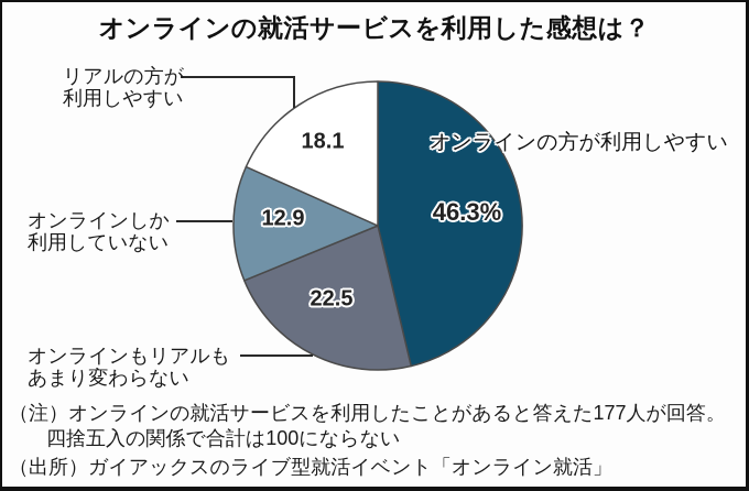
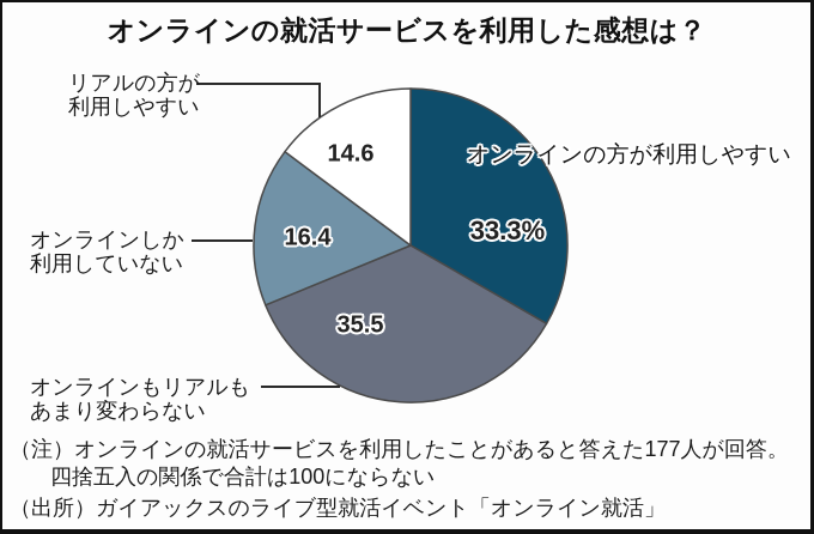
オンラインの方が利用しやすい: 46.3% -> 33.3%
オンラインもリアルもあまり変わらない: 22.5 -> 35.5
オンラインしか利用していない: 12.9 -> 16.4
リアルの方が利用しやすい: 18.1 -> 14.6
